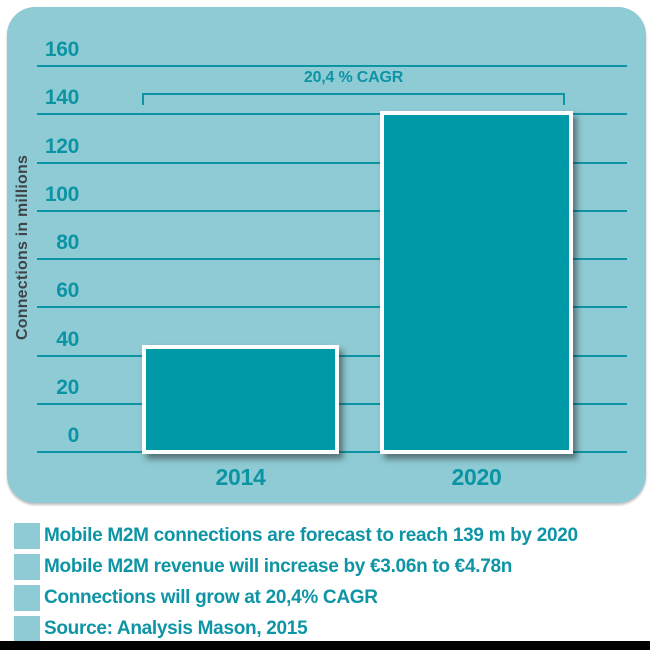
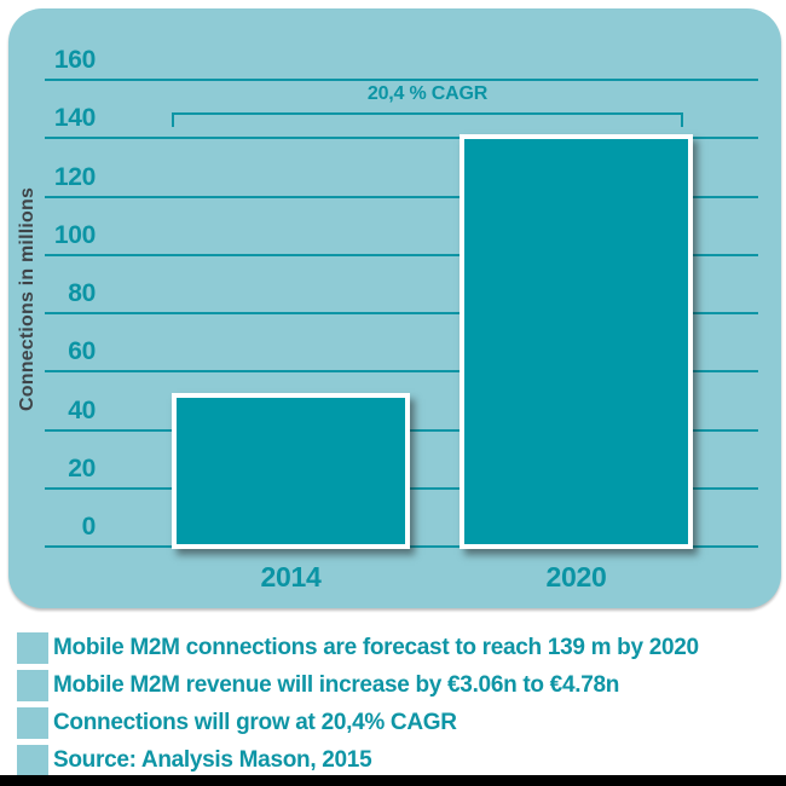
2014: 42 -> 50
